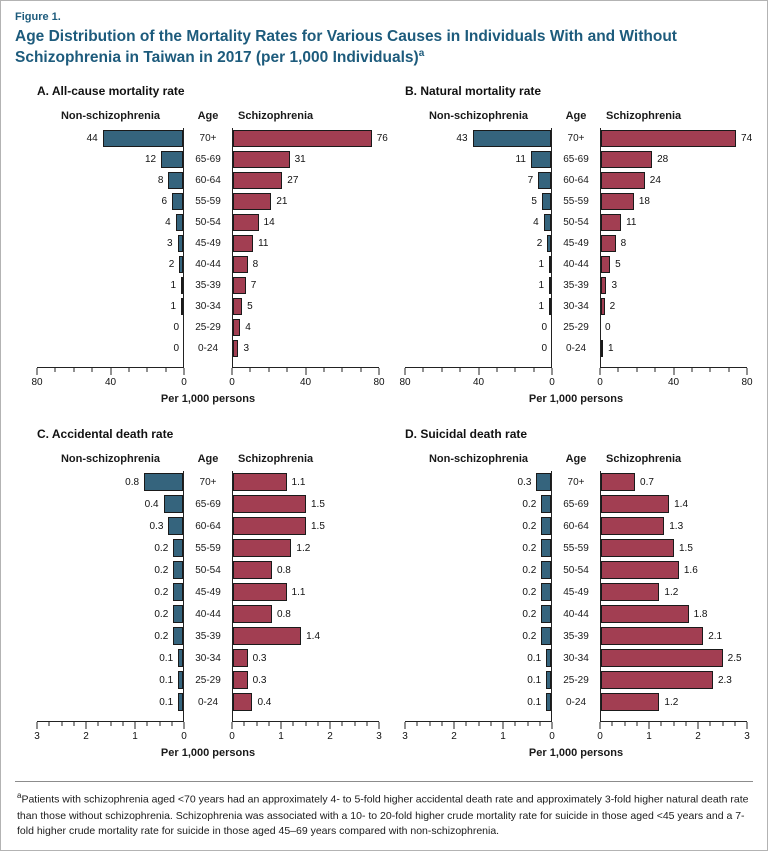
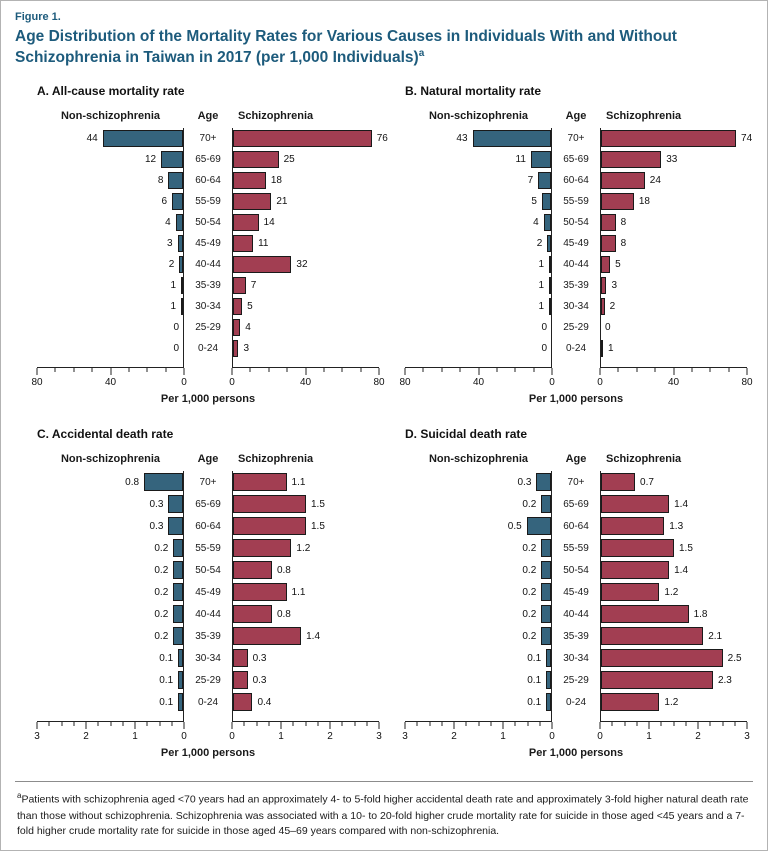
A. All-cause mortality rate/Schizophrenia/65-69: 31 -> 25
A. All-cause mortality rate/Schizophrenia/60-64: 27 -> 18
A. All-cause mortality rate/Schizophrenia/40-44: 8 -> 32
B. Natural mortality rate/Schizophrenia/65-69: 28 -> 33
B. Natural mortality rate/Schizophrenia/50-54: 11 -> 8
C. Accidental death rate/Non-schizophrenia/65-69: 0.4 -> 0.3
D. Suicidal death rate/Non-schizophrenia/60-64: 0.2 -> 0.5
D. Suicidal death rate/Schizophrenia/50-54: 1.6 -> 1.4
